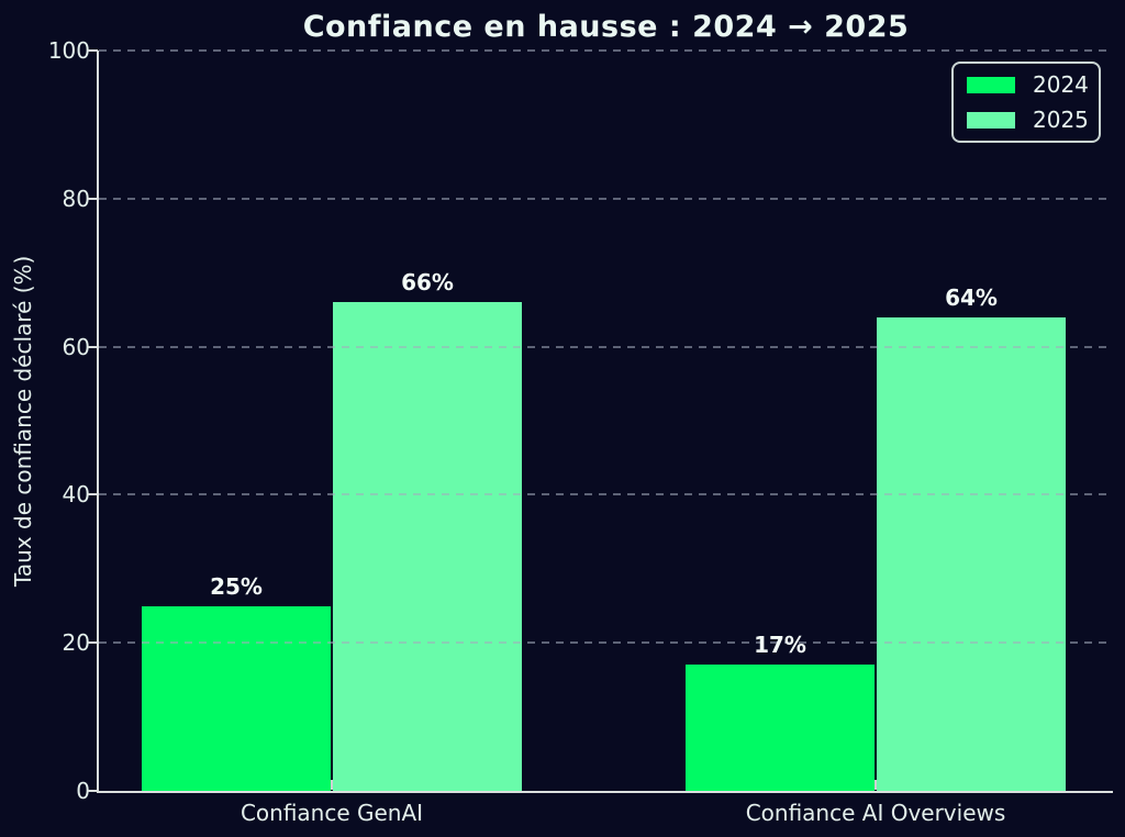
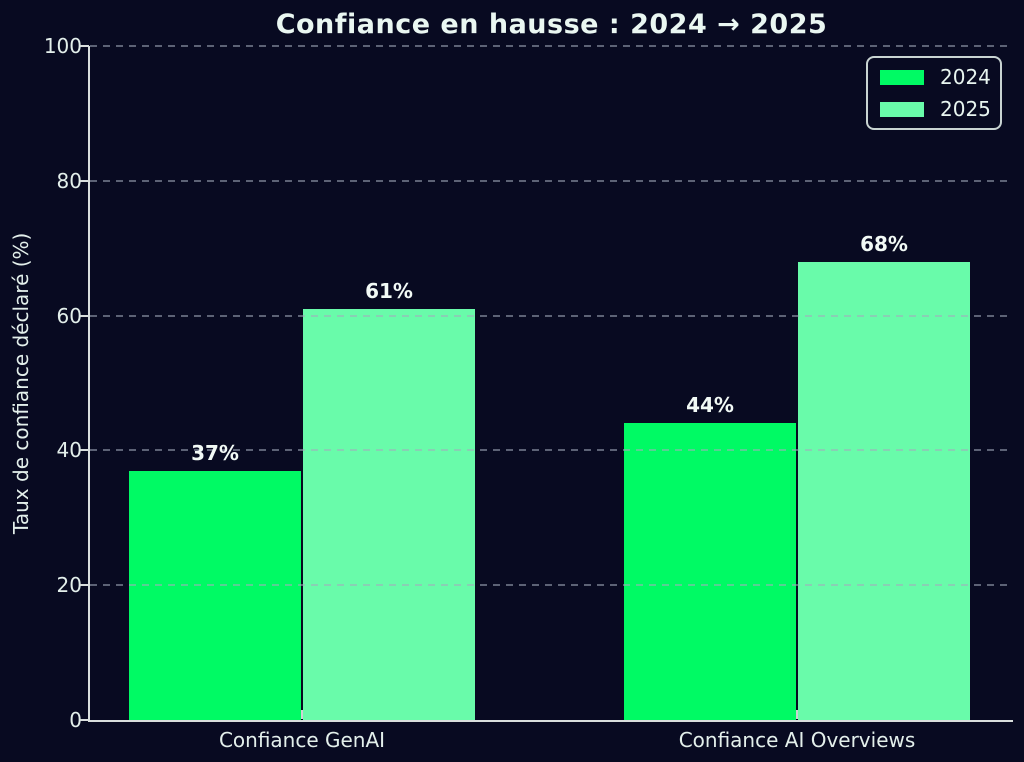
2024/Confiance GenAI: 25% -> 37%
2025/Confiance GenAI: 66% -> 61%
2024/Confiance AI Overviews: 17% -> 44%
2025/Confiance AI Overviews: 64% -> 68%
